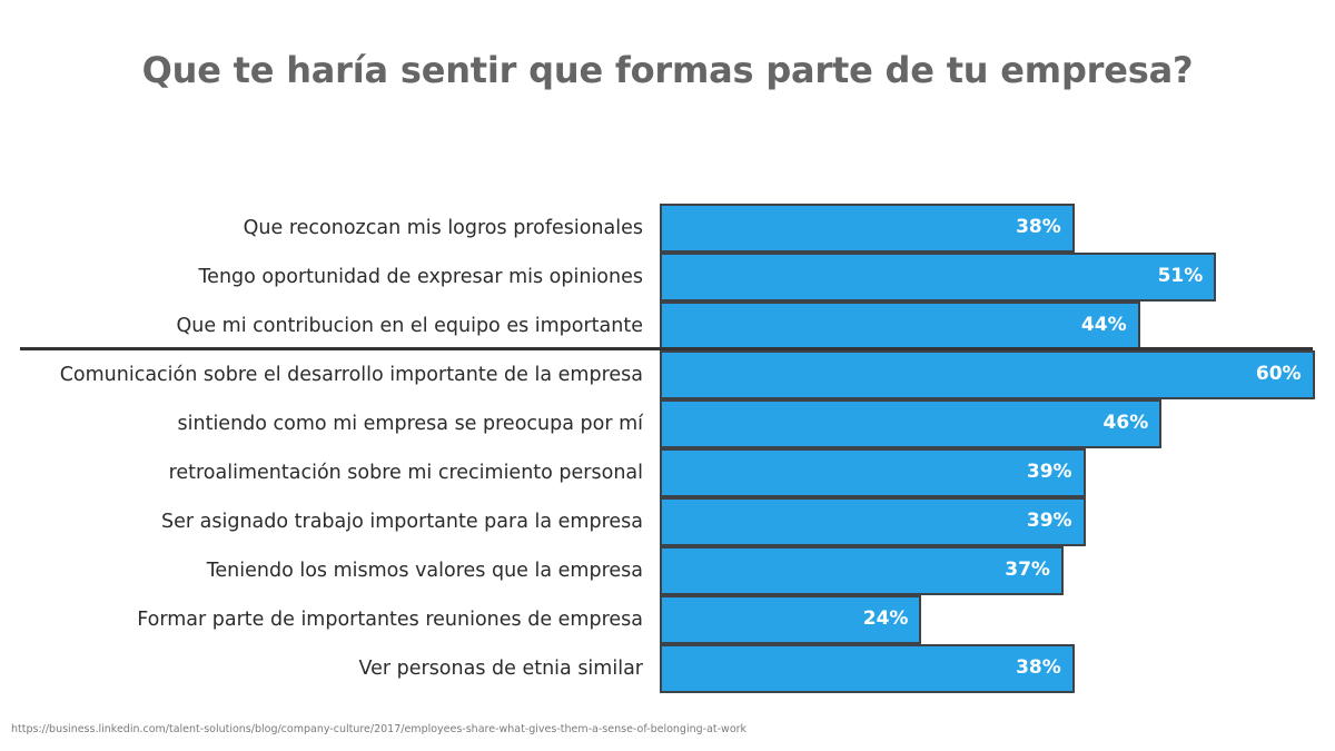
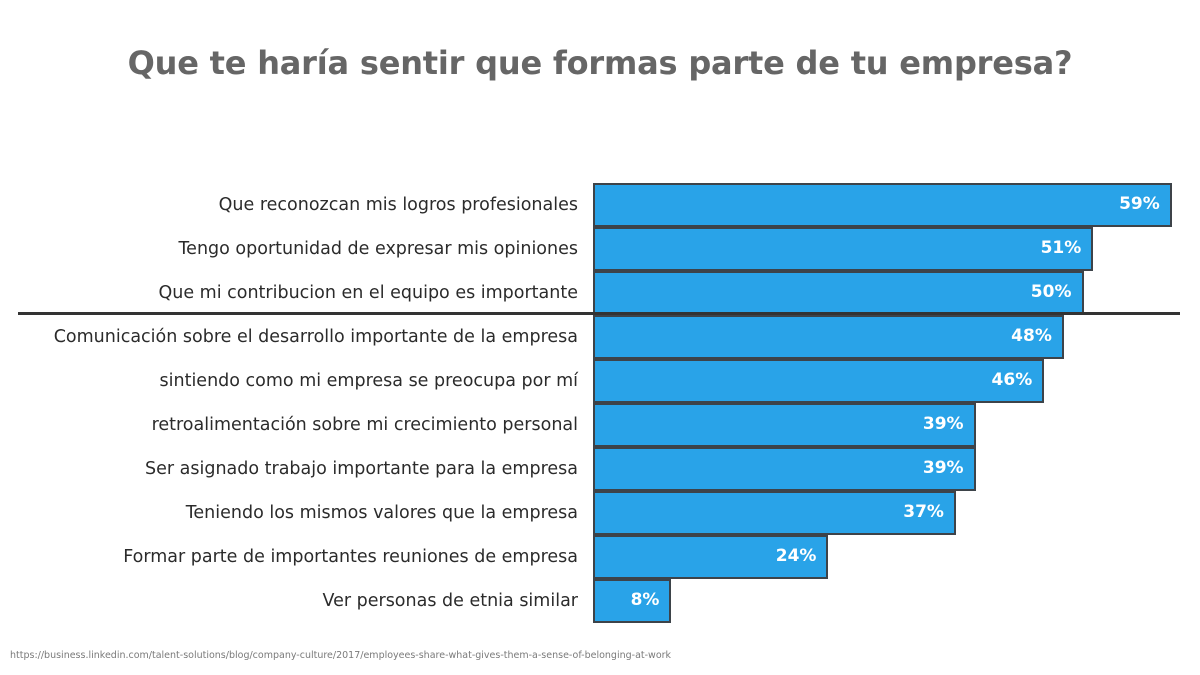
Que reconozcan mis logros profesionales: 38% -> 59%
Que mi contribucion en el equipo es importante: 44% -> 50%
Comunicación sobre el desarrollo importante de la empresa: 60% -> 48%
Ver personas de etnia similar: 38% -> 8%
